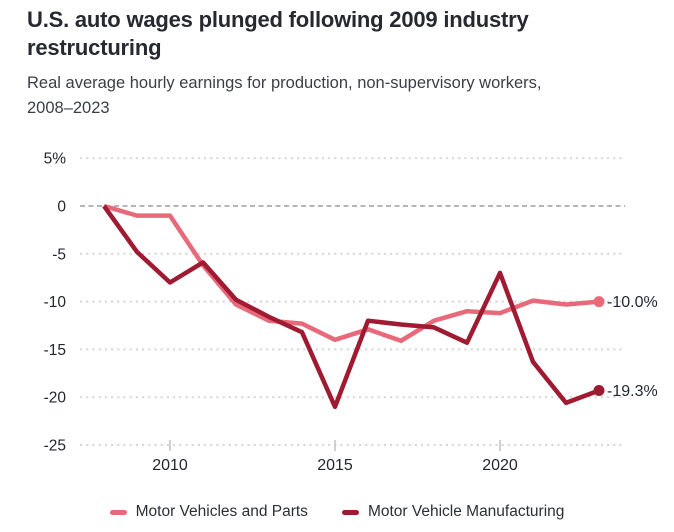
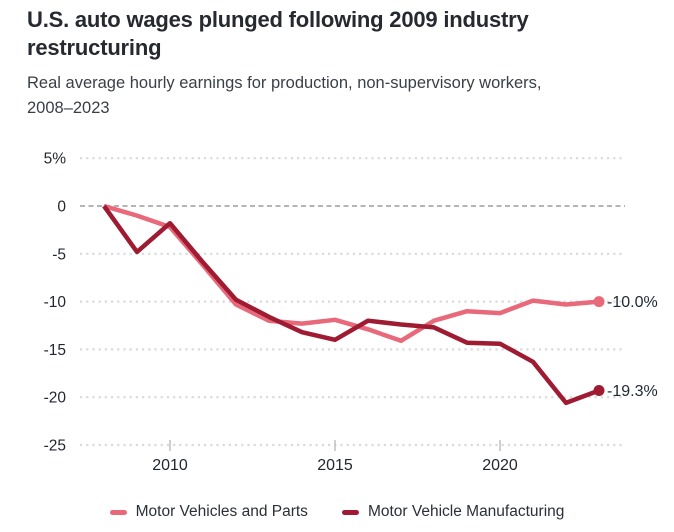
Motor Vehicles and Parts/2010: -1% -> -2%
Motor Vehicle Manufacturing/2010: -8% -> -2%
Motor Vehicles and Parts/2015: -14% -> -12%
Motor Vehicle Manufacturing/2015: -21% -> -14%
Motor Vehicle Manufacturing/2020: -7% -> -14%
